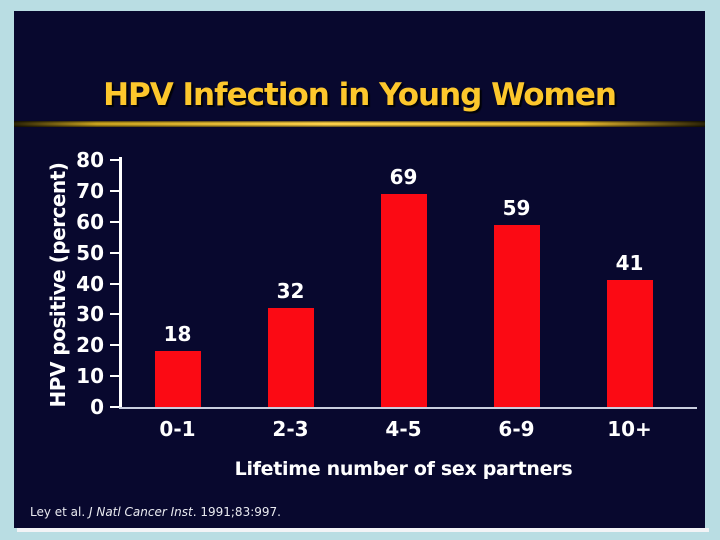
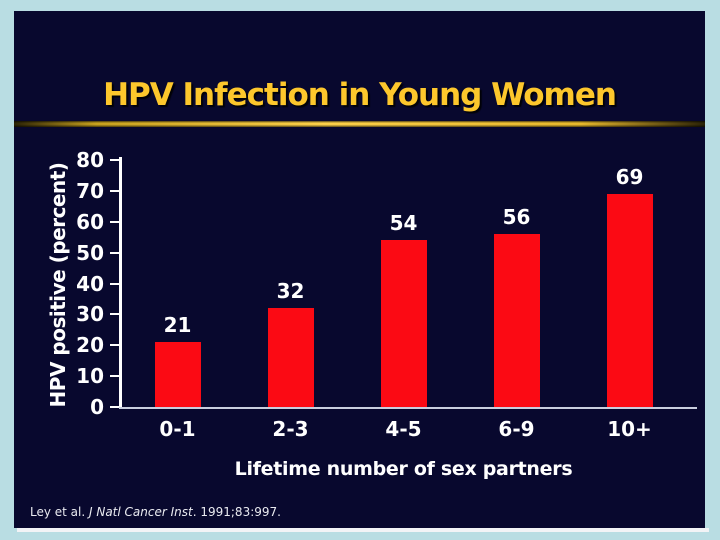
0-1: 18 -> 21
4-5: 69 -> 54
6-9: 59 -> 56
10+: 41 -> 69
